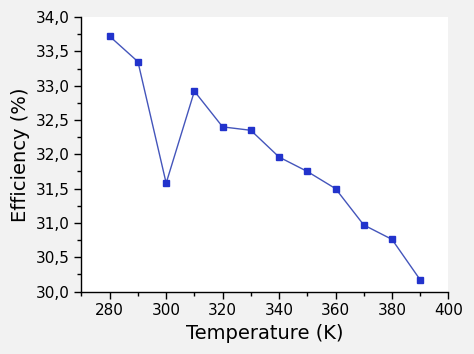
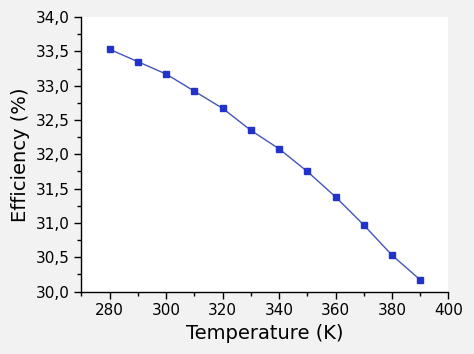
280: 33,72 -> 33,53
300: 31,58 -> 33,17
320: 32,40 -> 32,67
340: 31,96 -> 32,08
360: 31,50 -> 31,38
380: 30,76 -> 30,53
